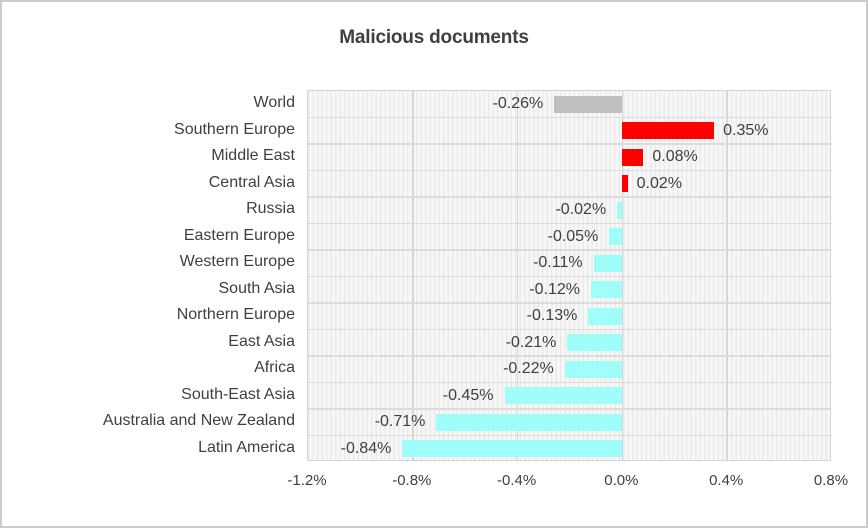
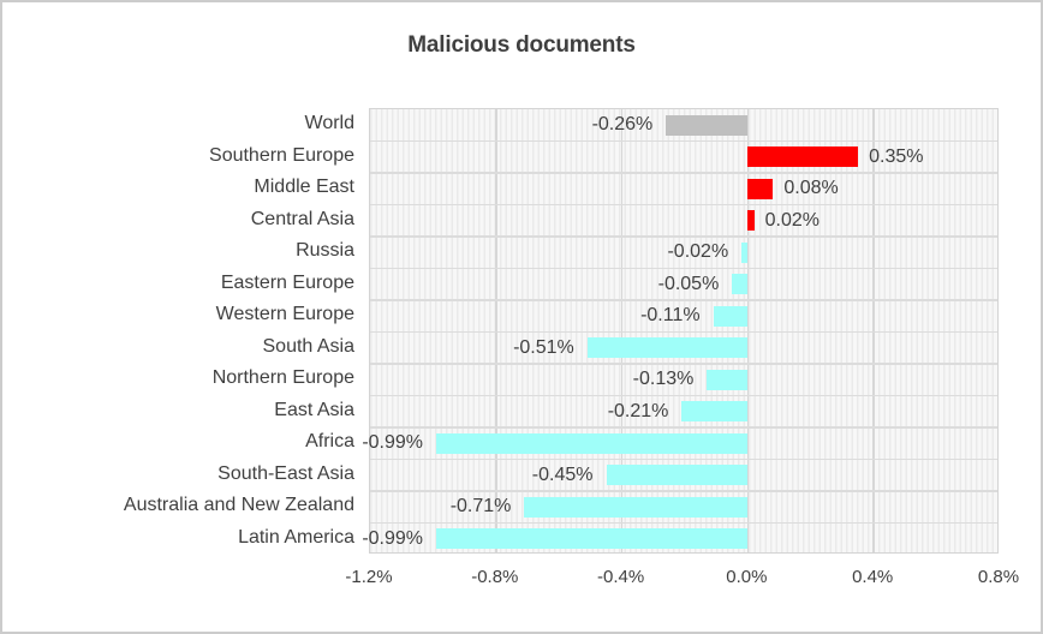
South Asia: -0.12% -> -0.51%
Africa: -0.22% -> -0.99%
Latin America: -0.84% -> -0.99%
